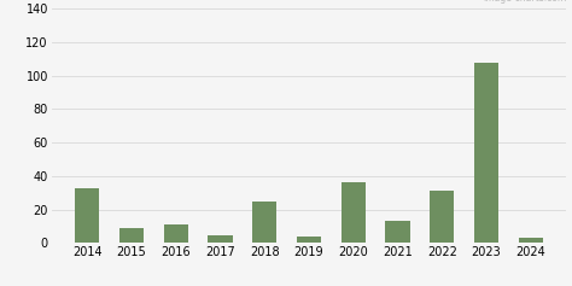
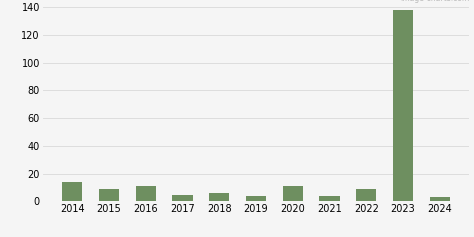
2014: 33 -> 14
2018: 25 -> 6
2020: 36 -> 11
2021: 13 -> 4
2022: 31 -> 9
2023: 108 -> 138
